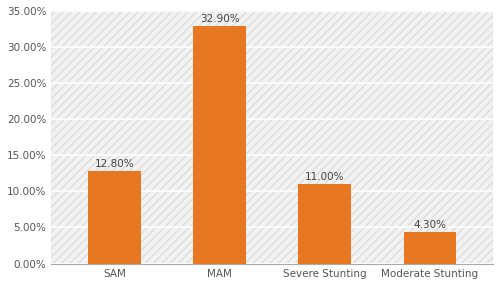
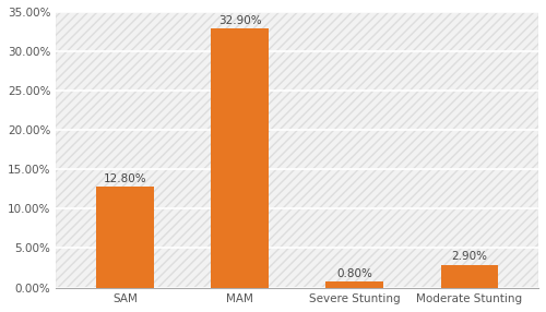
Severe Stunting: 11.00% -> 0.80%
Moderate Stunting: 4.30% -> 2.90%
